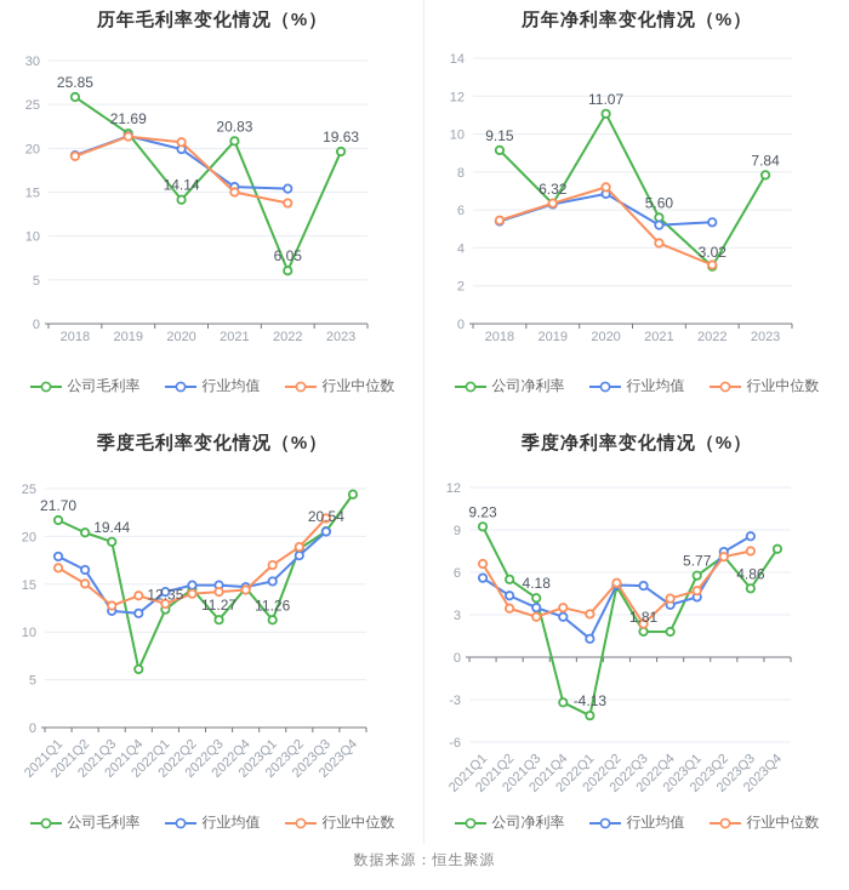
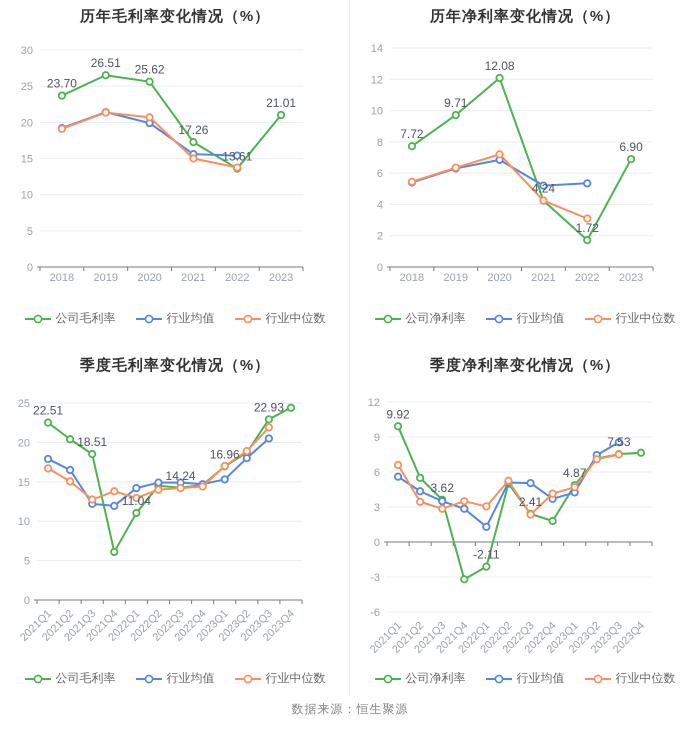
历年毛利率变化情况（%）/公司毛利率/2018: 25.85 -> 23.70
历年毛利率变化情况（%）/公司毛利率/2019: 21.69 -> 26.51
历年毛利率变化情况（%）/公司毛利率/2020: 14.14 -> 25.62
历年毛利率变化情况（%）/公司毛利率/2021: 20.83 -> 17.26
历年毛利率变化情况（%）/公司毛利率/2022: 6.05 -> 13.61
历年毛利率变化情况（%）/公司毛利率/2023: 19.63 -> 21.01
历年净利率变化情况（%）/公司净利率/2018: 9.15 -> 7.72
历年净利率变化情况（%）/公司净利率/2019: 6.32 -> 9.71
历年净利率变化情况（%）/公司净利率/2020: 11.07 -> 12.08
历年净利率变化情况（%）/公司净利率/2021: 5.60 -> 4.24
历年净利率变化情况（%）/公司净利率/2022: 3.02 -> 1.72
历年净利率变化情况（%）/公司净利率/2023: 7.84 -> 6.90
季度毛利率变化情况（%）/公司毛利率/2021Q1: 21.70 -> 22.51
季度毛利率变化情况（%）/公司毛利率/2021Q3: 19.44 -> 18.51
季度毛利率变化情况（%）/公司毛利率/2022Q1: 12.35 -> 11.04
季度毛利率变化情况（%）/公司毛利率/2022Q3: 11.27 -> 14.24
季度毛利率变化情况（%）/公司毛利率/2023Q1: 11.26 -> 16.96
季度毛利率变化情况（%）/公司毛利率/2023Q3: 20.54 -> 22.93
季度净利率变化情况（%）/公司净利率/2021Q1: 9.23 -> 9.92
季度净利率变化情况（%）/公司净利率/2021Q3: 4.18 -> 3.62
季度净利率变化情况（%）/公司净利率/2022Q1: -4.13 -> -2.11
季度净利率变化情况（%）/公司净利率/2022Q3: 1.81 -> 2.41
季度净利率变化情况（%）/公司净利率/2023Q1: 5.77 -> 4.87
季度净利率变化情况（%）/公司净利率/2023Q3: 4.86 -> 7.53
